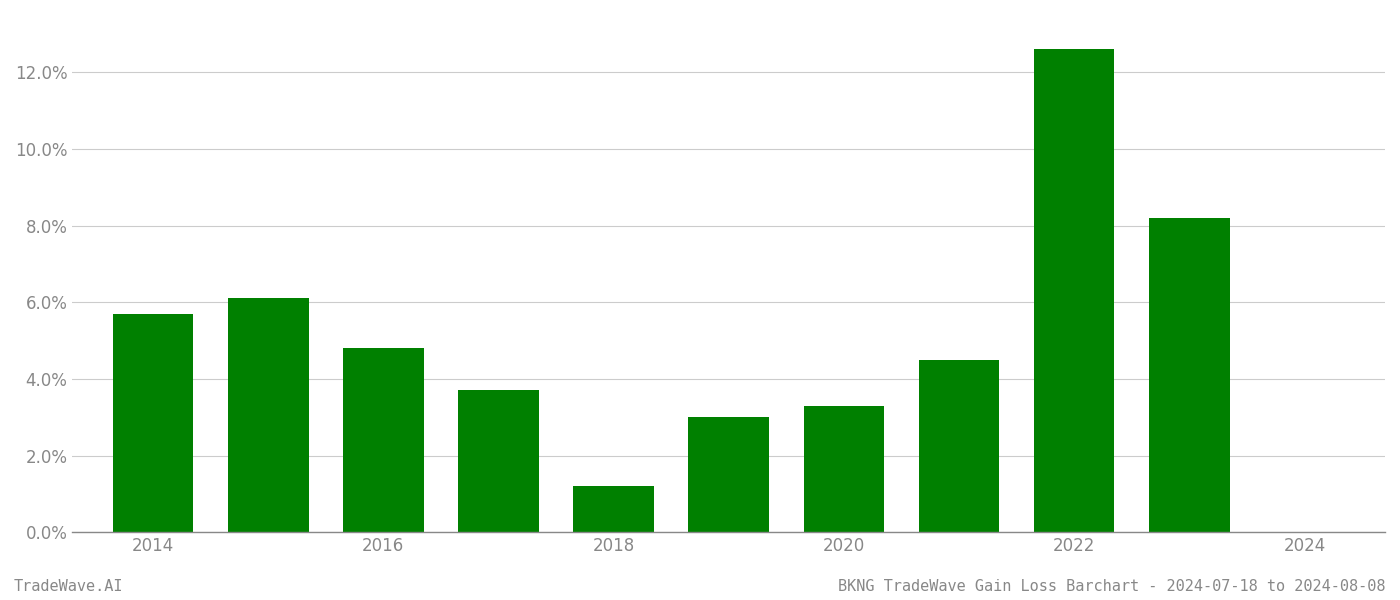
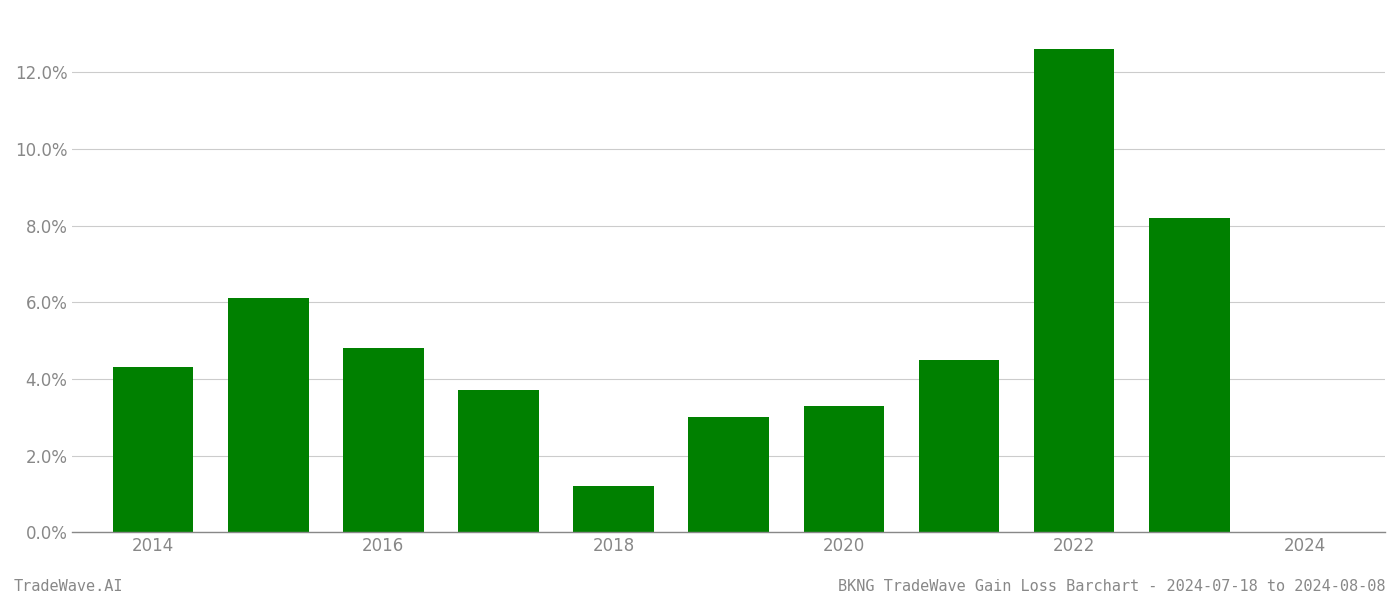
2014: 5.7% -> 4.3%
